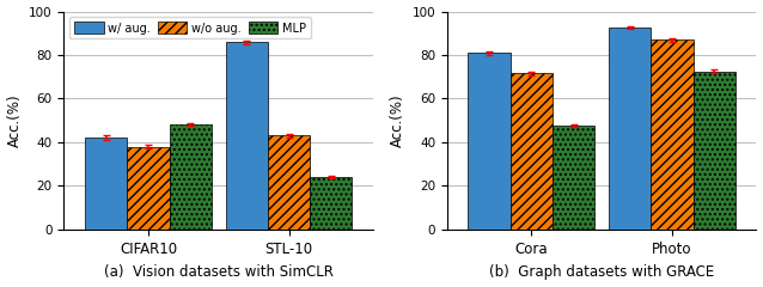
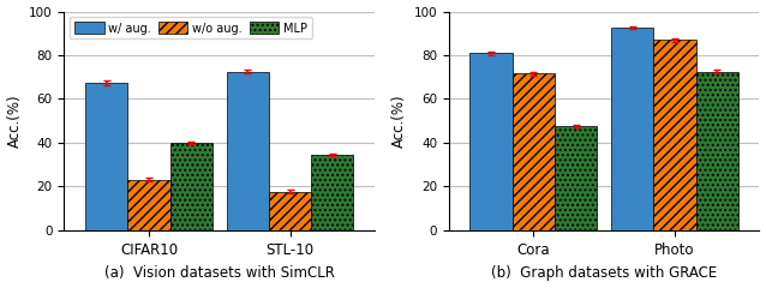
w/ aug./CIFAR10: 42 -> 68
w/o aug./CIFAR10: 38 -> 23
MLP/CIFAR10: 48 -> 40
w/ aug./STL-10: 86 -> 72
w/o aug./STL-10: 43 -> 18
MLP/STL-10: 24 -> 34
